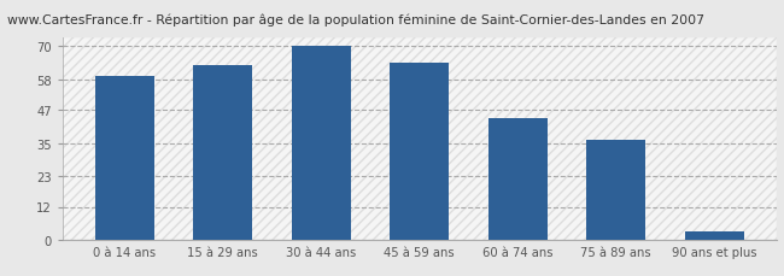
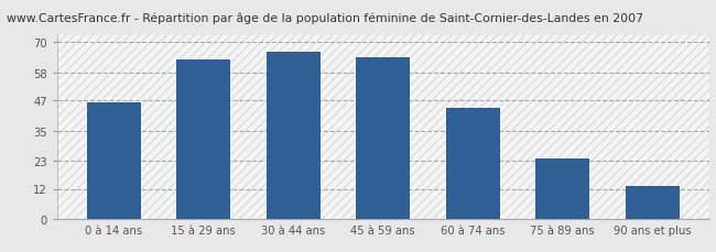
0 à 14 ans: 59 -> 46
30 à 44 ans: 70 -> 66
75 à 89 ans: 36 -> 24
90 ans et plus: 3 -> 13
